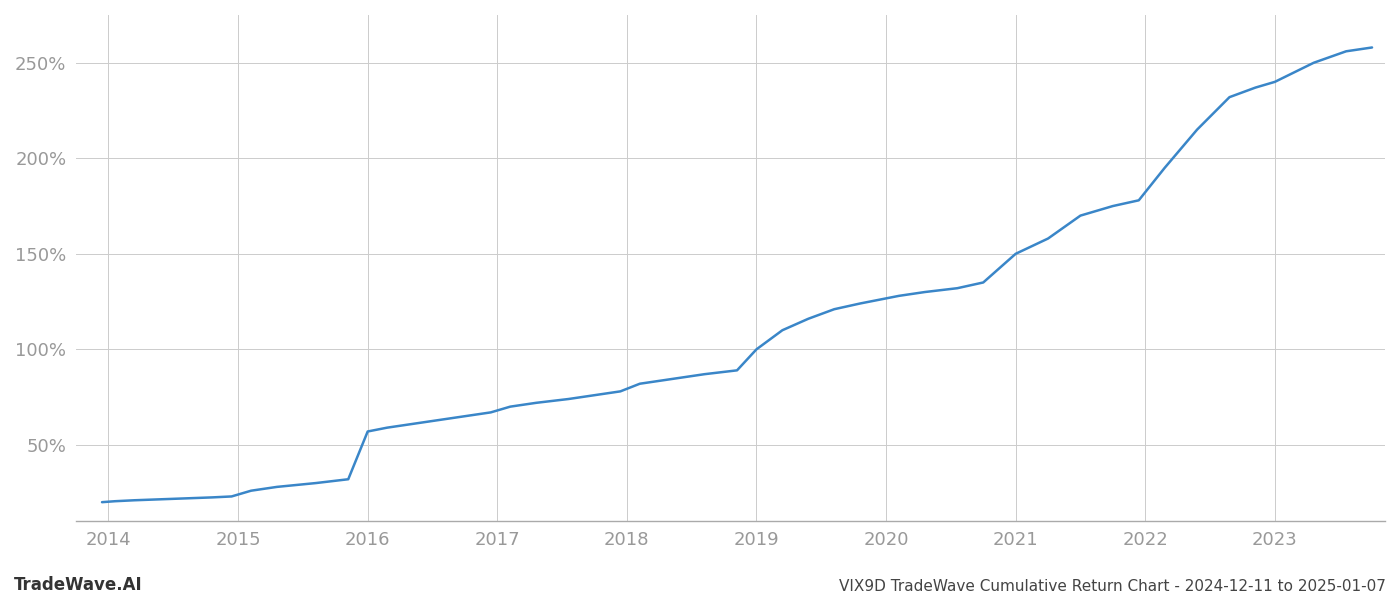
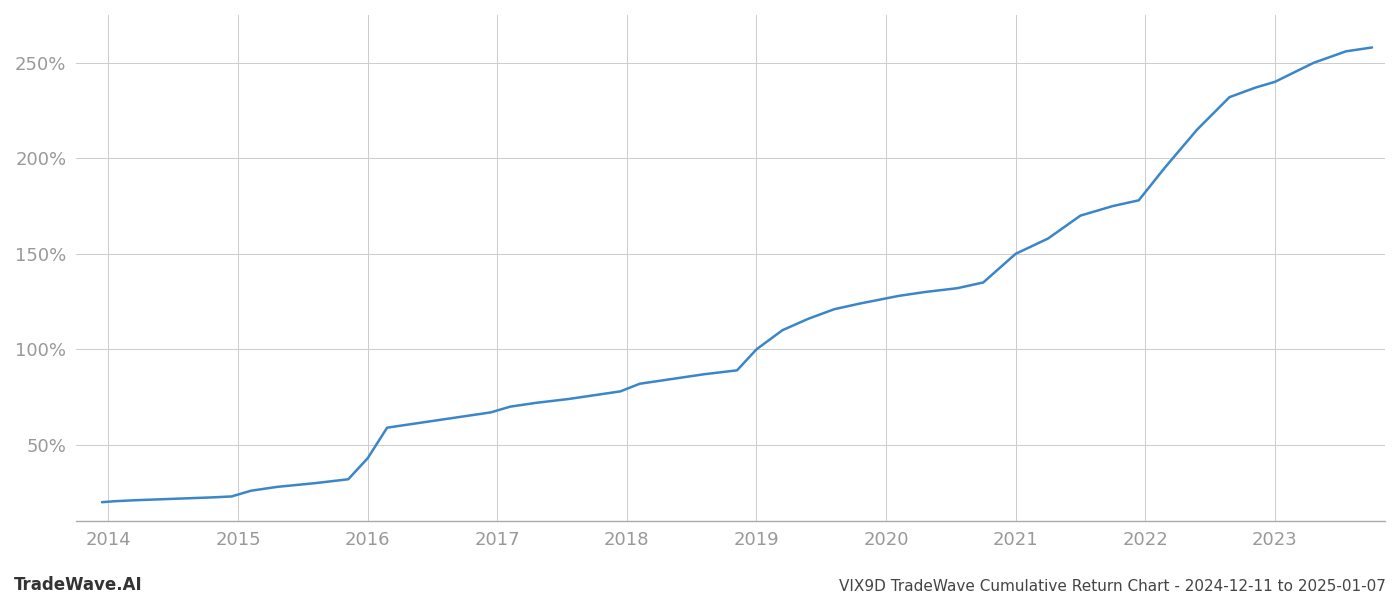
2016: 57% -> 43%
